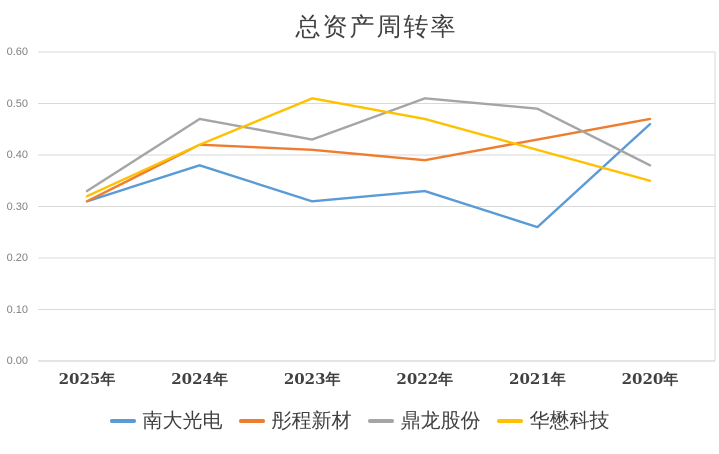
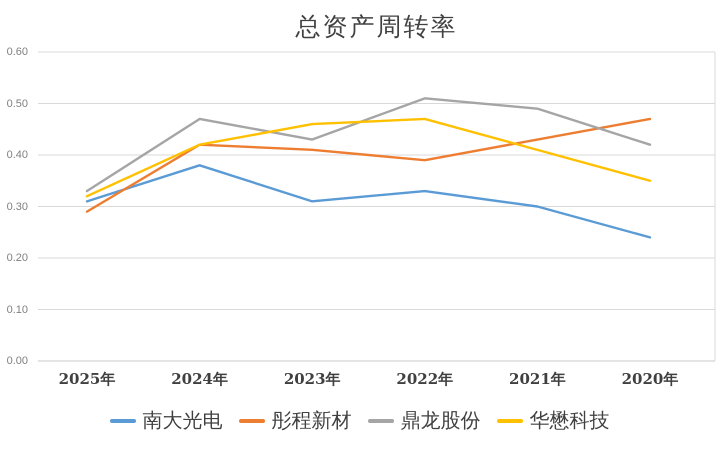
彤程新材/2025年: 0.31 -> 0.29
华懋科技/2023年: 0.51 -> 0.46
南大光电/2021年: 0.26 -> 0.30
南大光电/2020年: 0.46 -> 0.24
鼎龙股份/2020年: 0.38 -> 0.42
